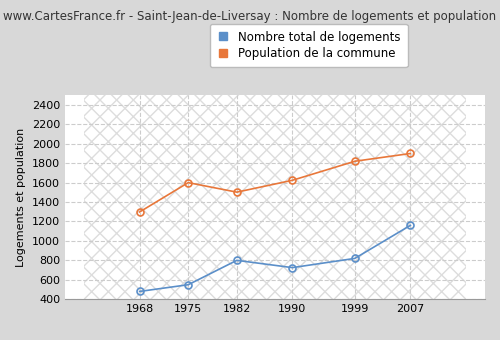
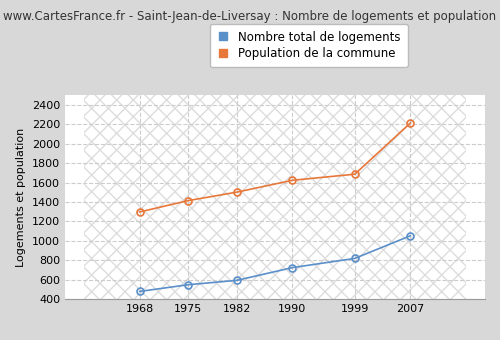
Population de la commune/1975: 1600 -> 1420
Nombre total de logements/1982: 800 -> 590
Population de la commune/1999: 1820 -> 1690
Nombre total de logements/2007: 1160 -> 1050
Population de la commune/2007: 1900 -> 2210
